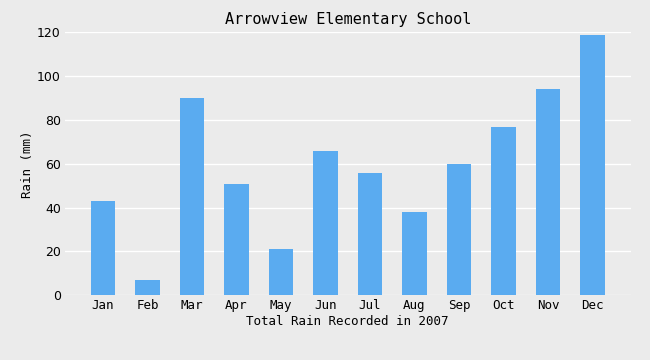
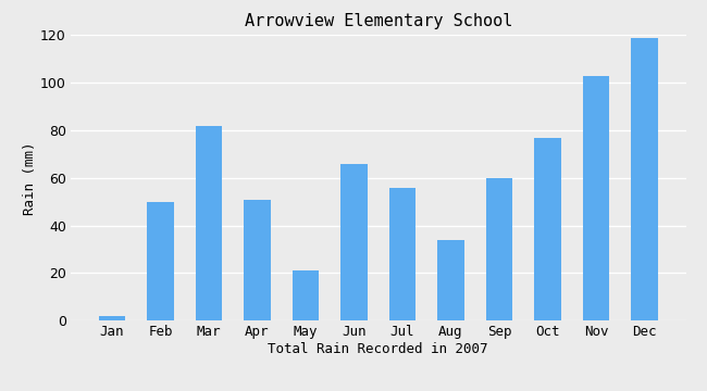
Jan: 43 -> 2
Feb: 7 -> 50
Mar: 90 -> 82
Aug: 38 -> 34
Nov: 94 -> 103
